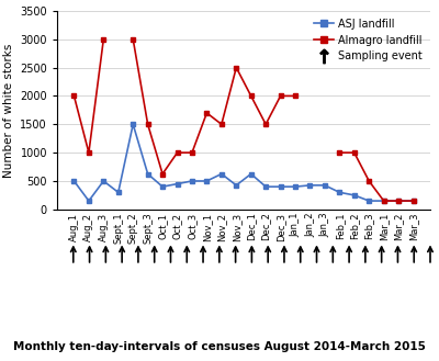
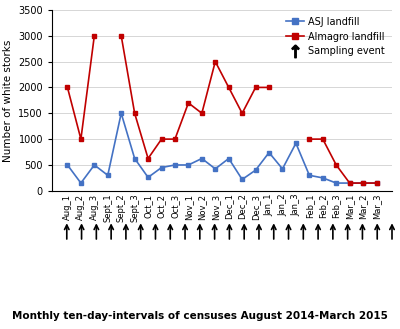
ASJ landfill/Oct_1: 400 -> 260
ASJ landfill/Dec_2: 400 -> 220
ASJ landfill/Jan_1: 400 -> 740
ASJ landfill/Jan_3: 420 -> 920
